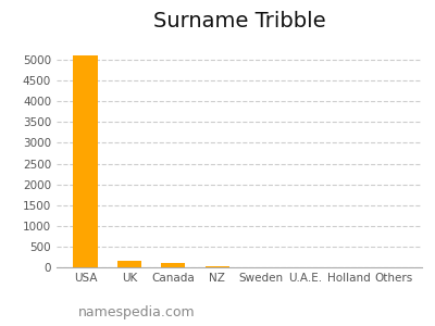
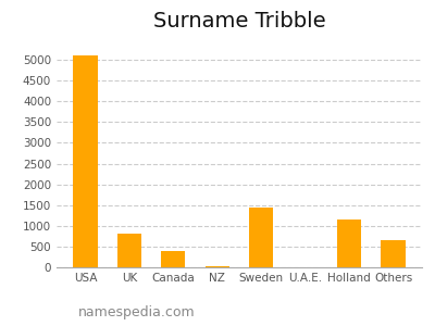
UK: 150 -> 800
Canada: 100 -> 400
Sweden: 0 -> 1450
Holland: 0 -> 1150
Others: 0 -> 650
